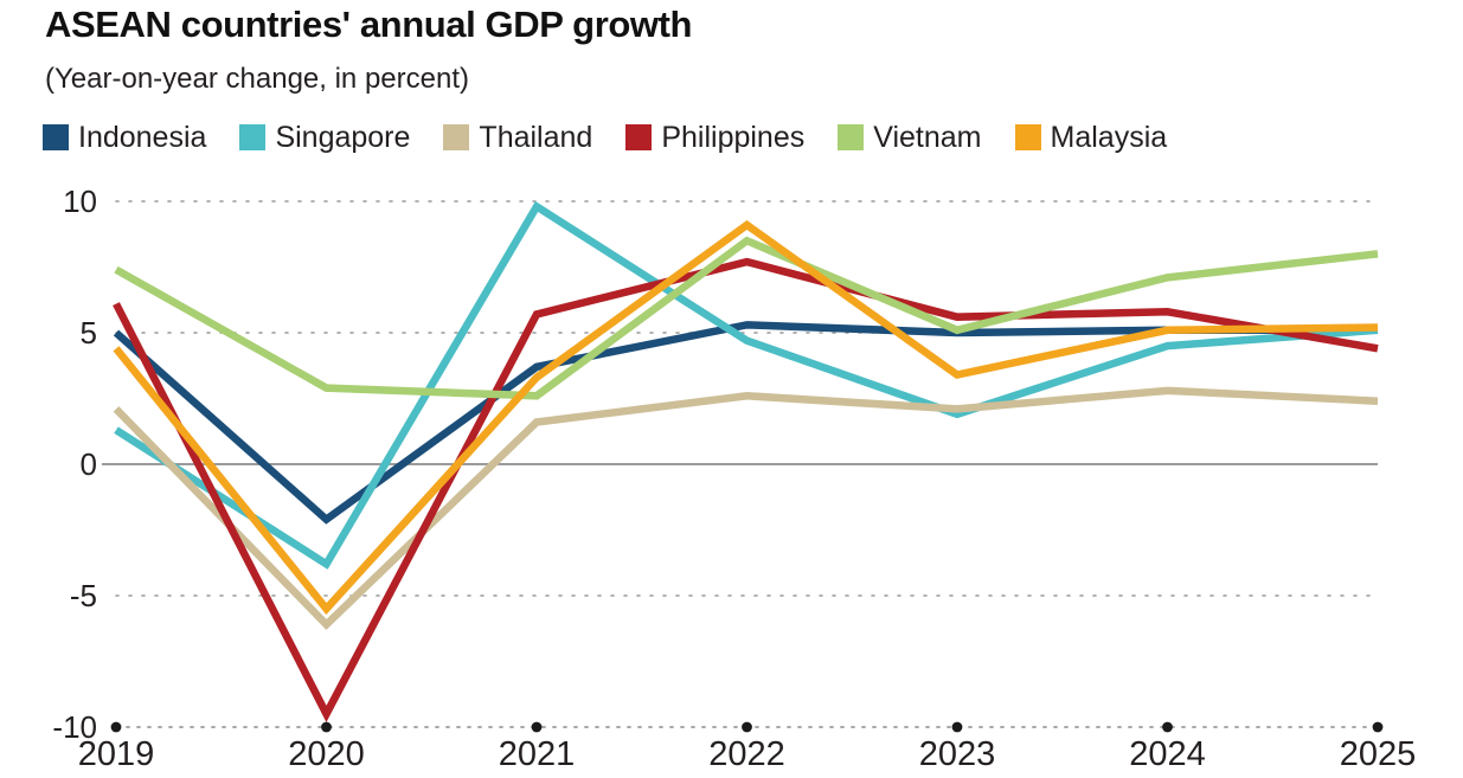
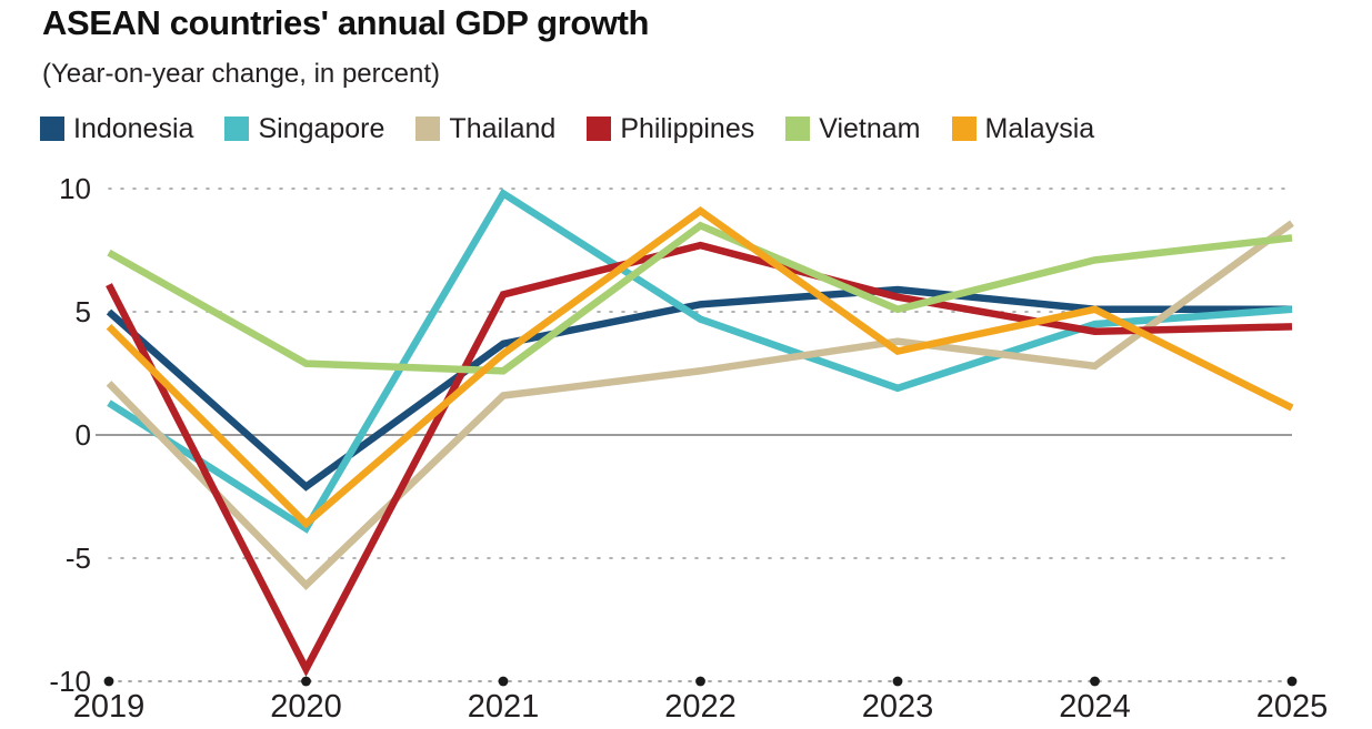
Malaysia/2020: -5.5 -> -3.6
Indonesia/2023: 5.0 -> 5.9
Thailand/2023: 2.1 -> 3.8
Philippines/2024: 5.8 -> 4.2
Thailand/2025: 2.4 -> 8.6
Malaysia/2025: 5.2 -> 1.1
